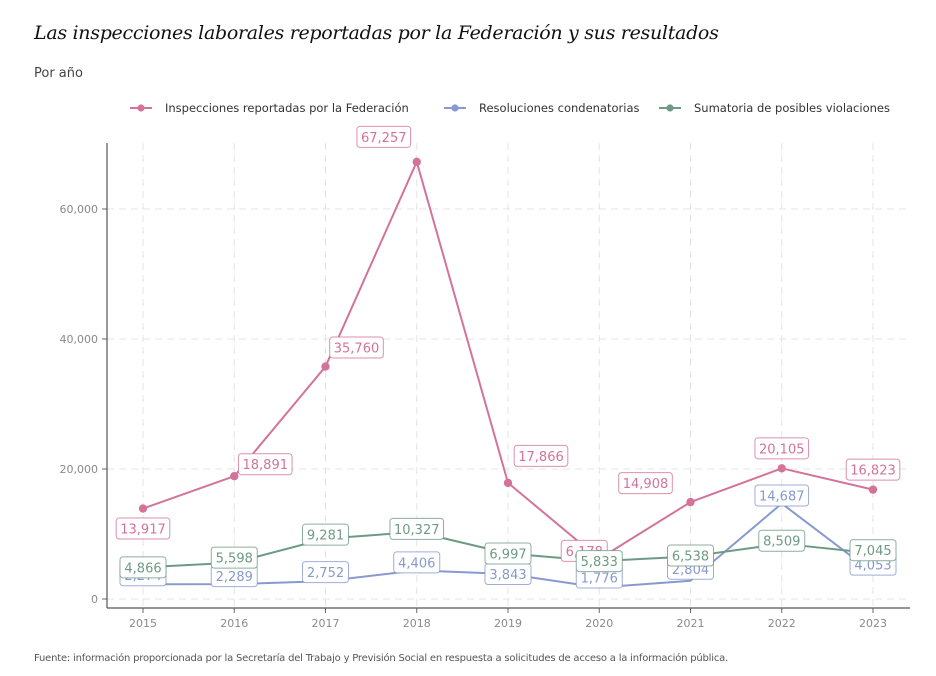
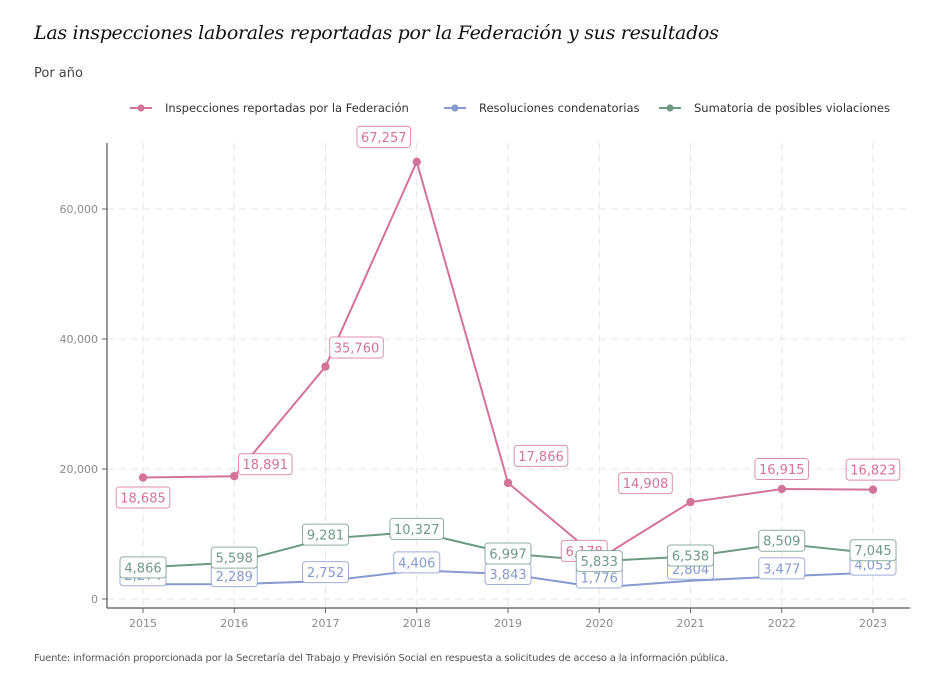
Inspecciones reportadas por la Federación/2015: 13,917 -> 18,685
Inspecciones reportadas por la Federación/2022: 20,105 -> 16,915
Resoluciones condenatorias/2022: 14,687 -> 3,477
